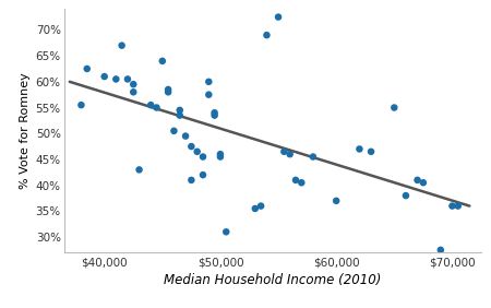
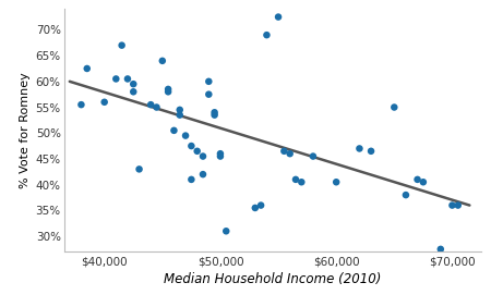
$40,000: 61.0% -> 56.0%
$60,000: 37.0% -> 40.5%
